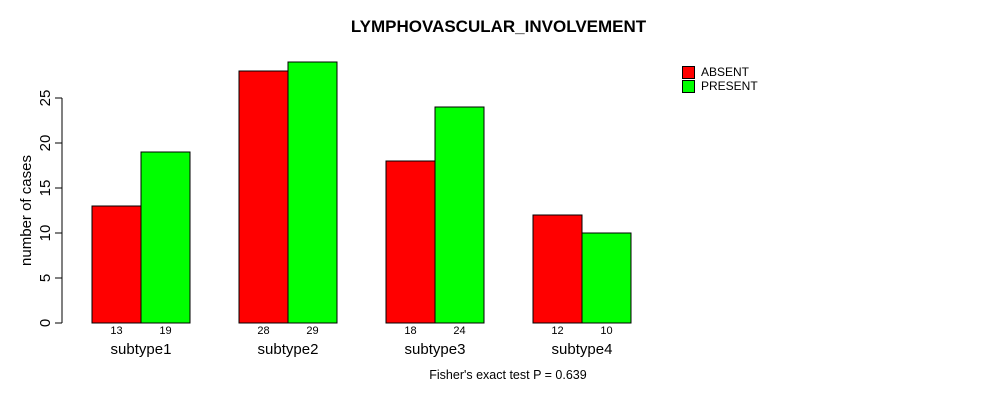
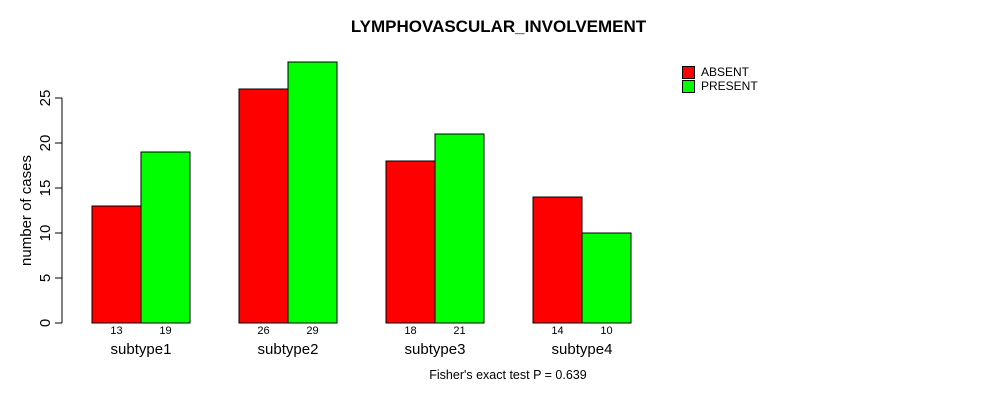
ABSENT/subtype2: 28 -> 26
PRESENT/subtype3: 24 -> 21
ABSENT/subtype4: 12 -> 14
